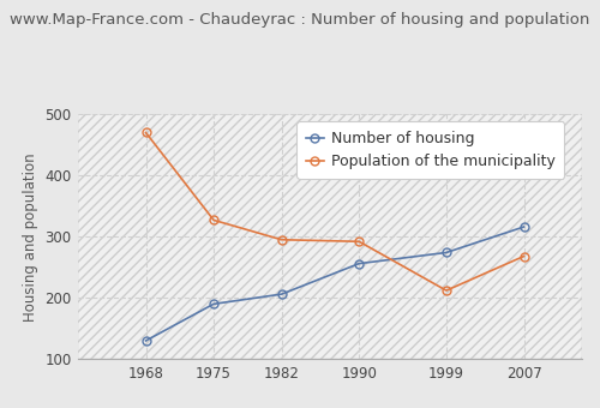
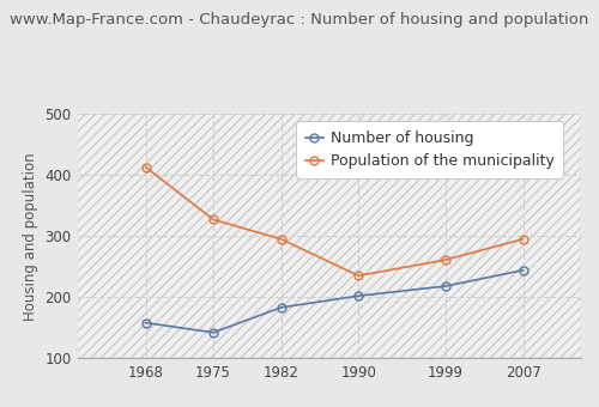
Number of housing/1968: 130 -> 158
Population of the municipality/1968: 470 -> 413
Number of housing/1975: 190 -> 142
Number of housing/1982: 206 -> 183
Number of housing/1990: 256 -> 202
Population of the municipality/1990: 292 -> 235
Number of housing/1999: 274 -> 218
Population of the municipality/1999: 212 -> 261
Number of housing/2007: 316 -> 244
Population of the municipality/2007: 268 -> 295
